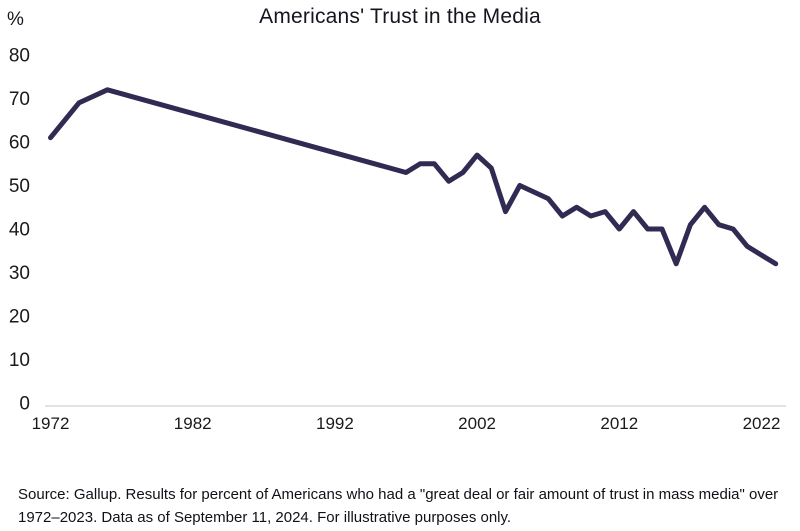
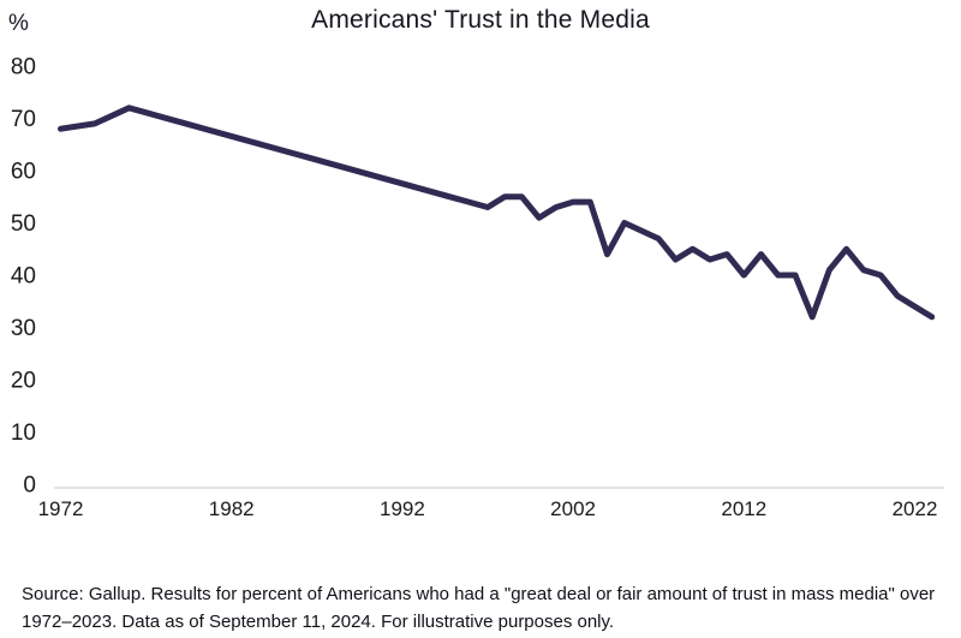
1972: 61 -> 68
2002: 57 -> 54
